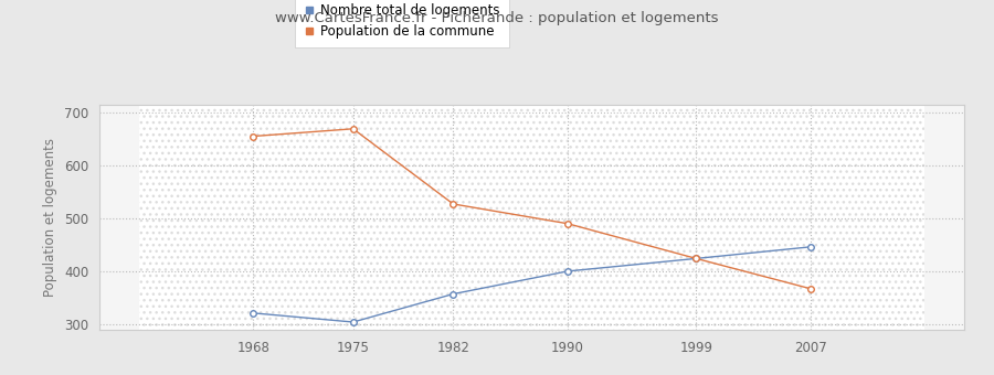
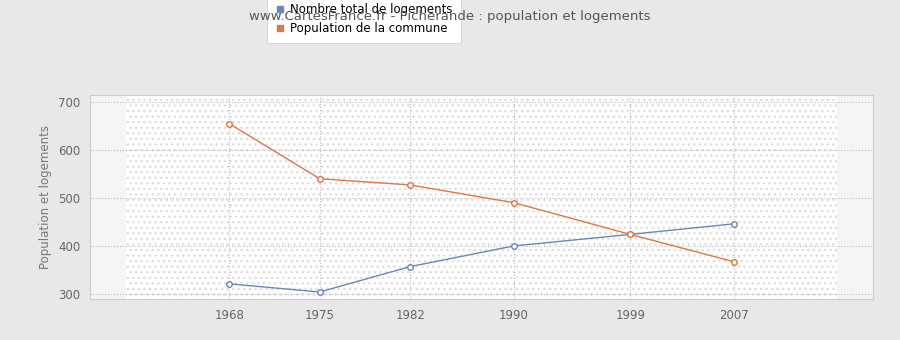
Population de la commune/1975: 670 -> 541
